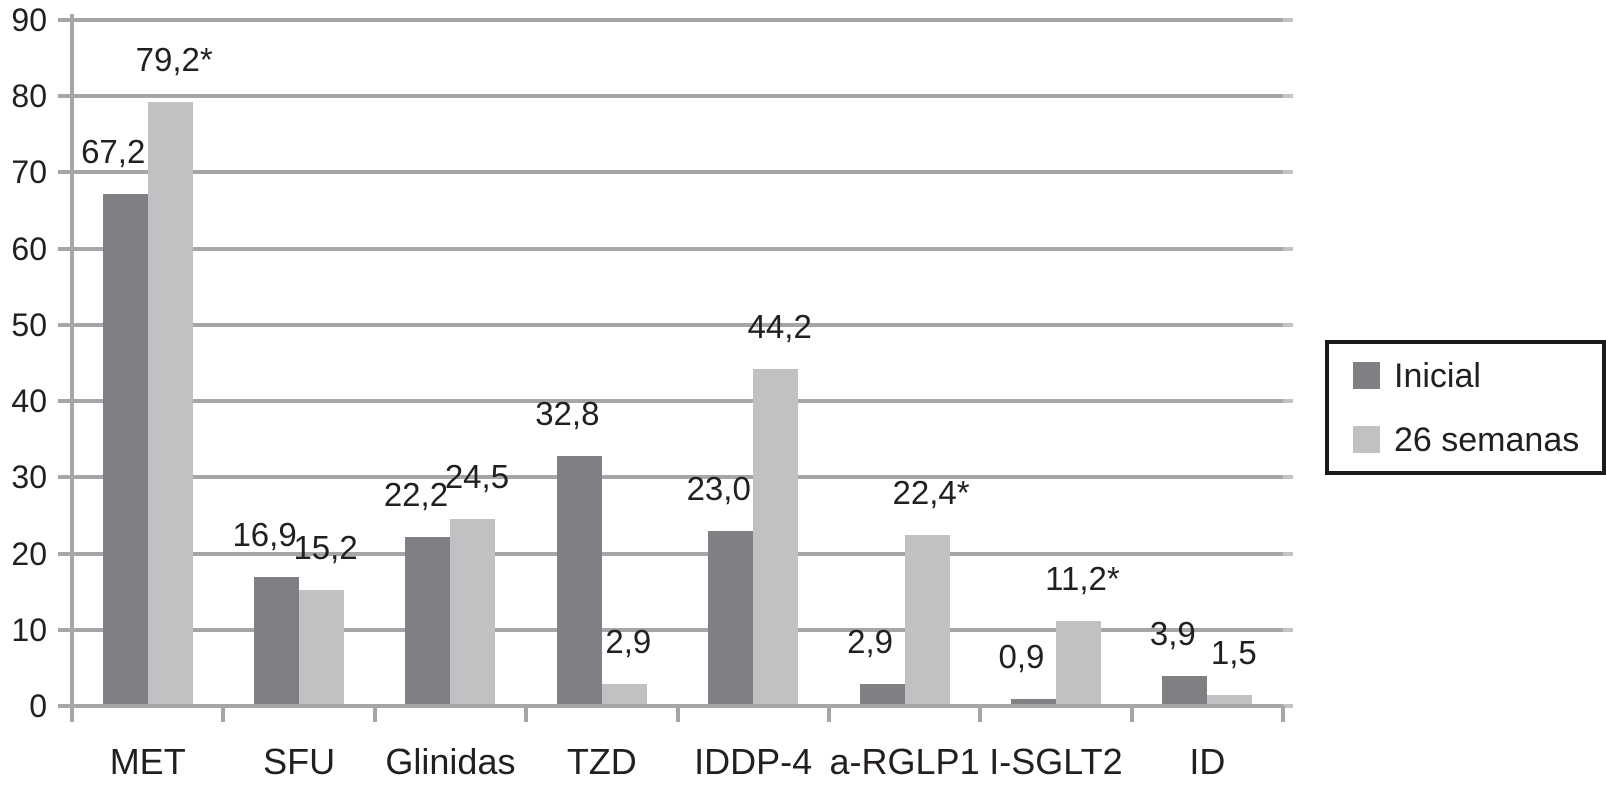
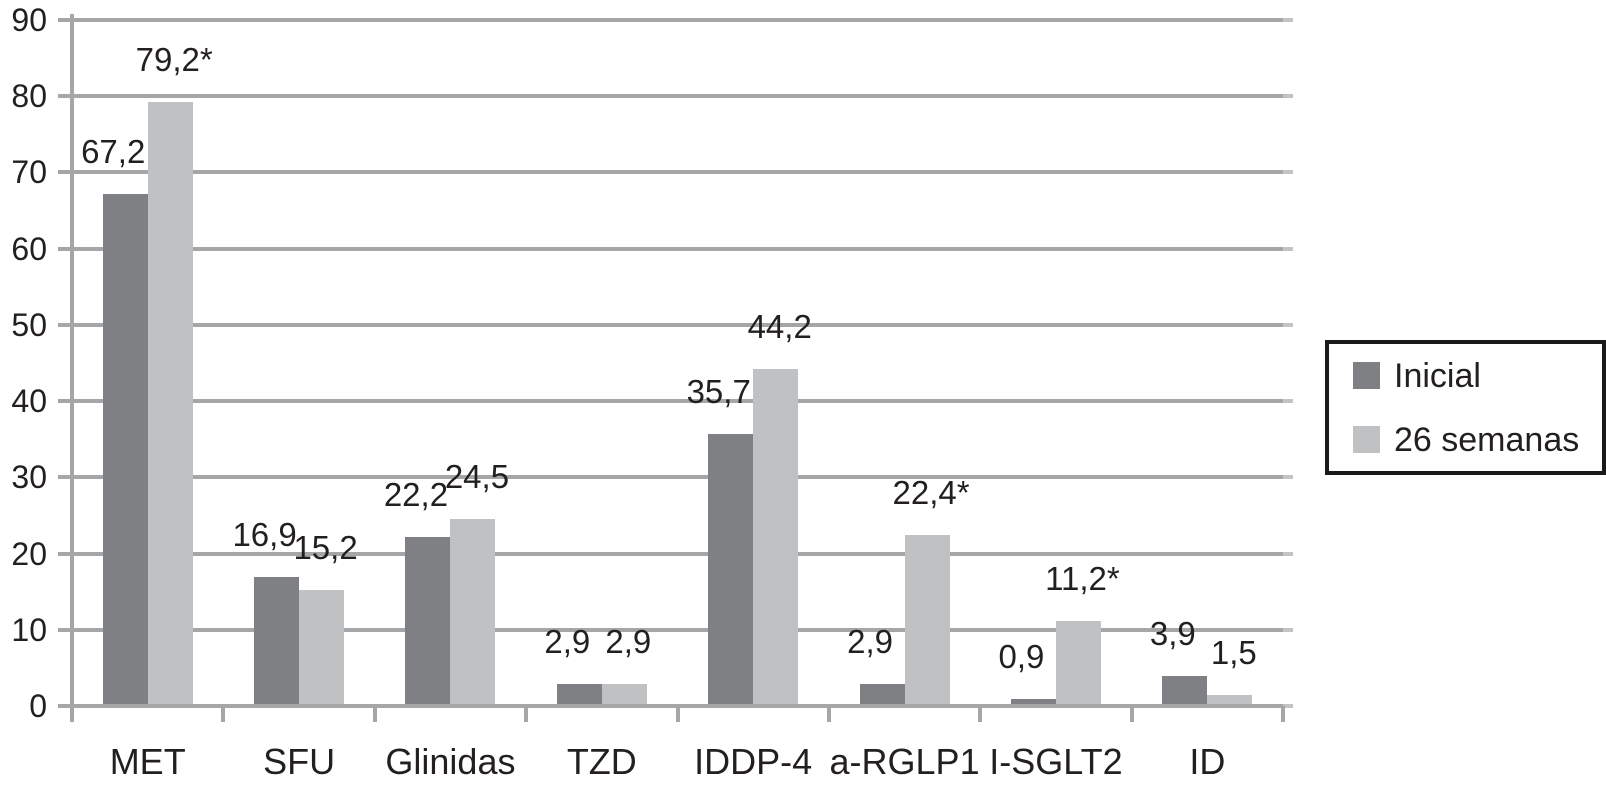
Inicial/TZD: 32,8 -> 2,9
Inicial/IDDP-4: 23,0 -> 35,7
